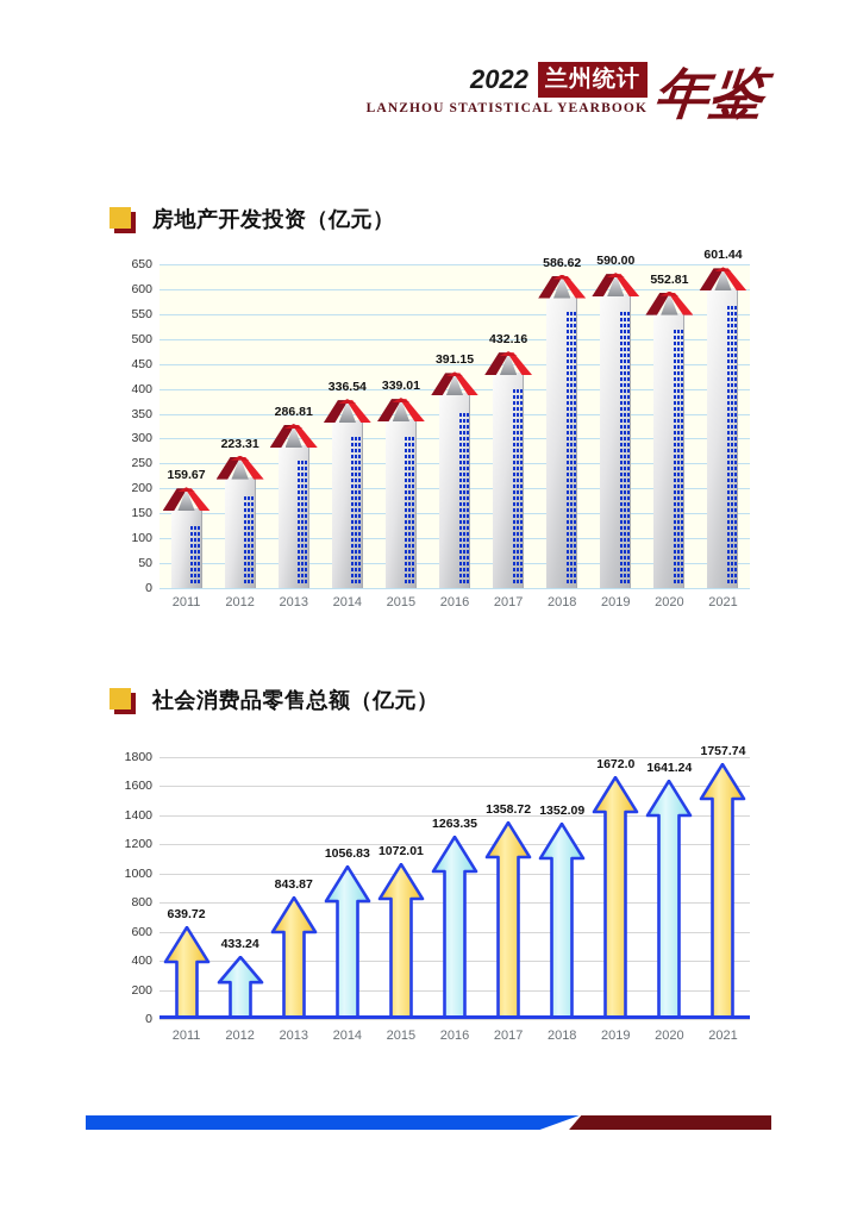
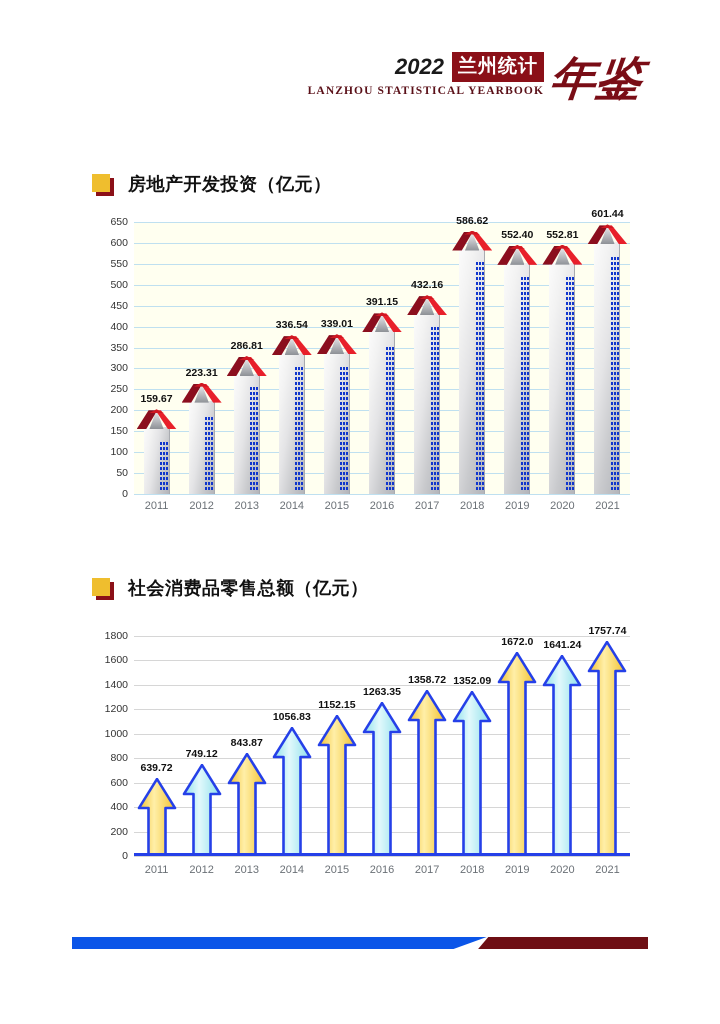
房地产开发投资（亿元）/2019: 590.00 -> 552.40
社会消费品零售总额（亿元）/2012: 433.24 -> 749.12
社会消费品零售总额（亿元）/2015: 1072.01 -> 1152.15
